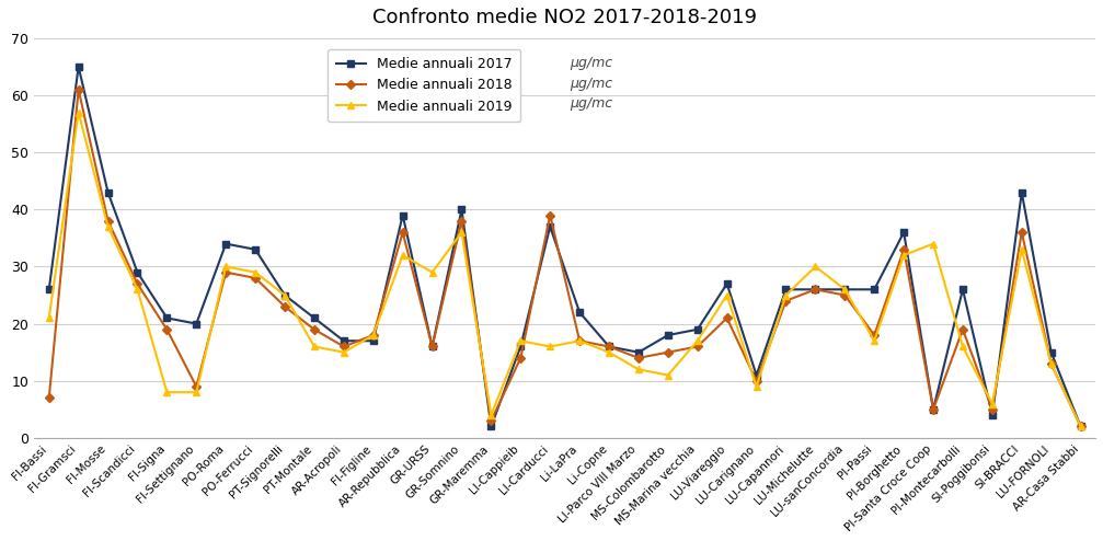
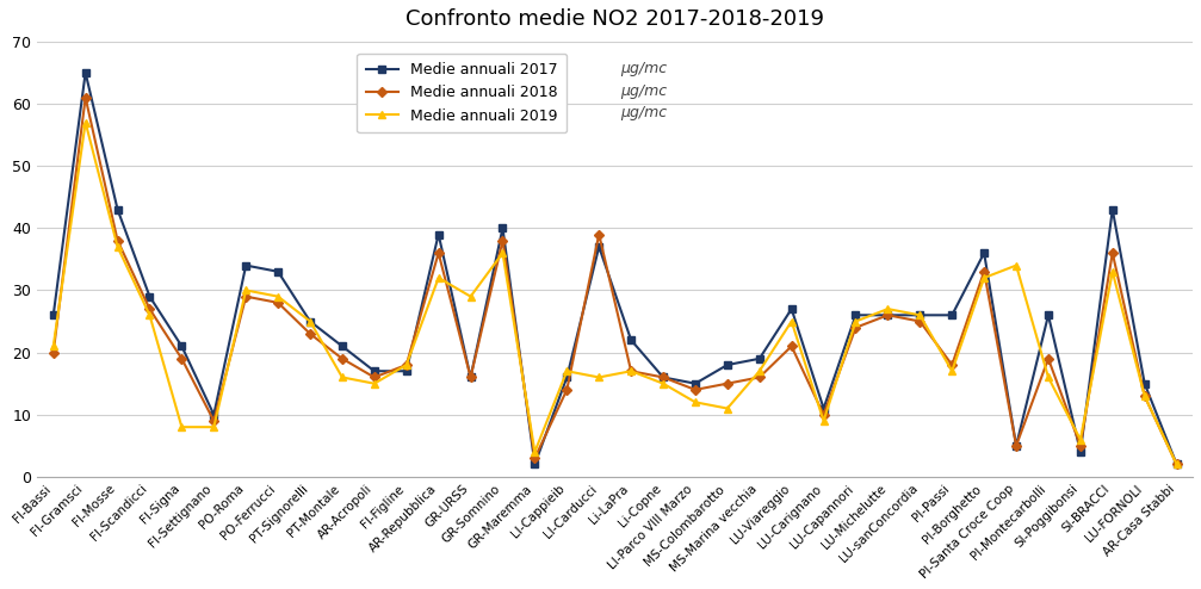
Medie annuali 2018/FI-Bassi: 7 -> 20
Medie annuali 2017/FI-Settignano: 20 -> 10
Medie annuali 2019/LU-Michelutte: 30 -> 27
